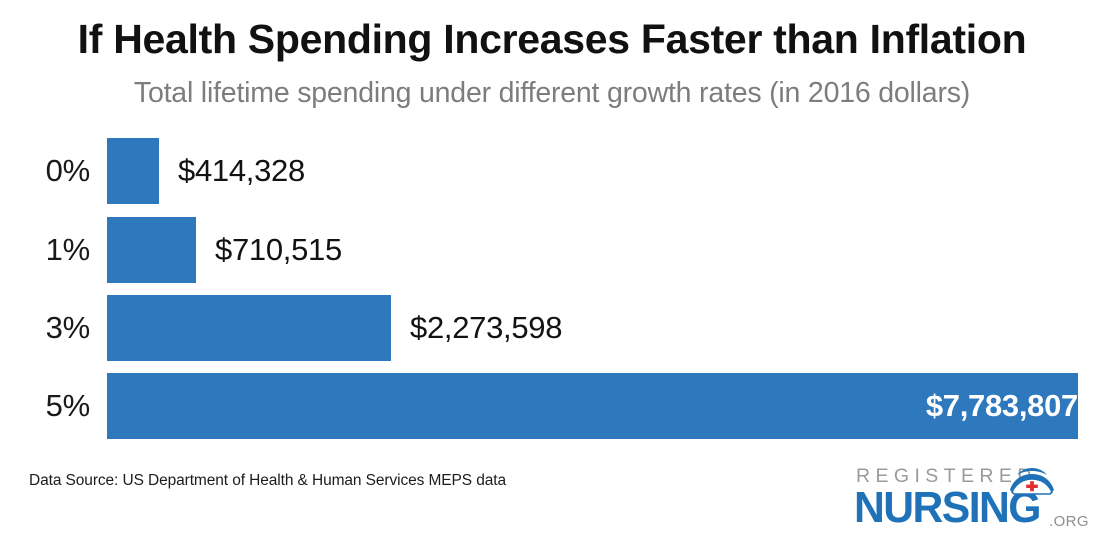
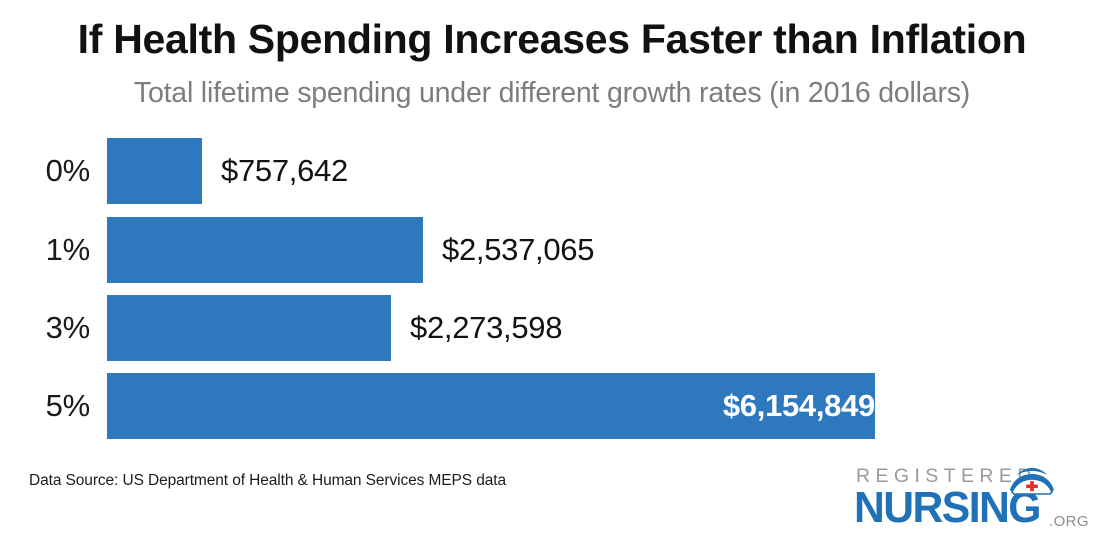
0%: $414,328 -> $757,642
1%: $710,515 -> $2,537,065
5%: $7,783,807 -> $6,154,849
